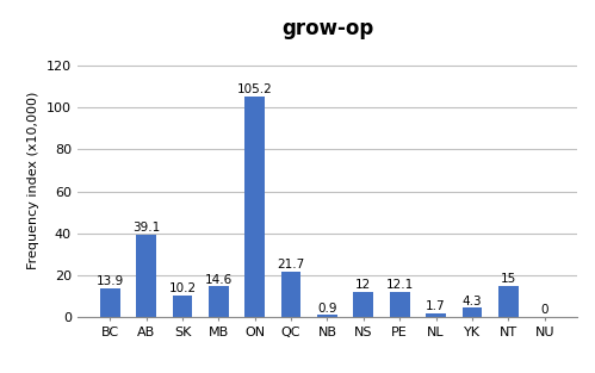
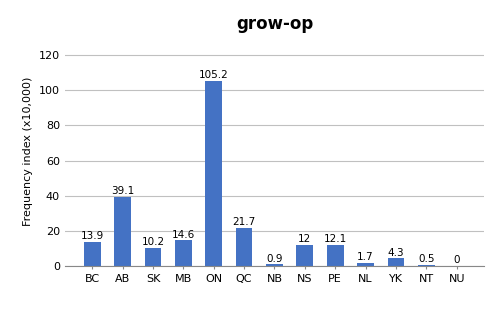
NT: 15 -> 0.5
